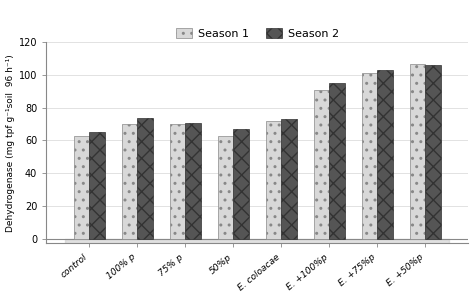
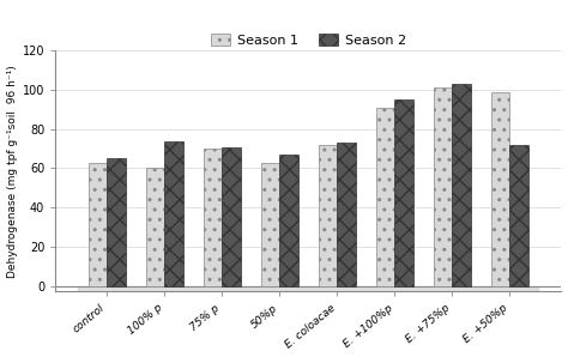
Season 1/100% p: 70 -> 60
Season 1/E. +50%p: 107 -> 99
Season 2/E. +50%p: 106 -> 72
